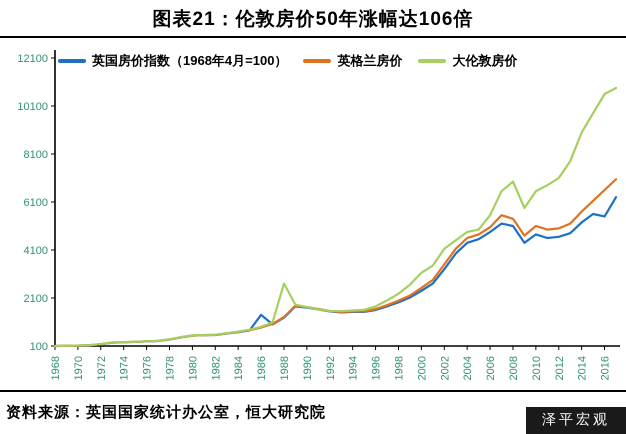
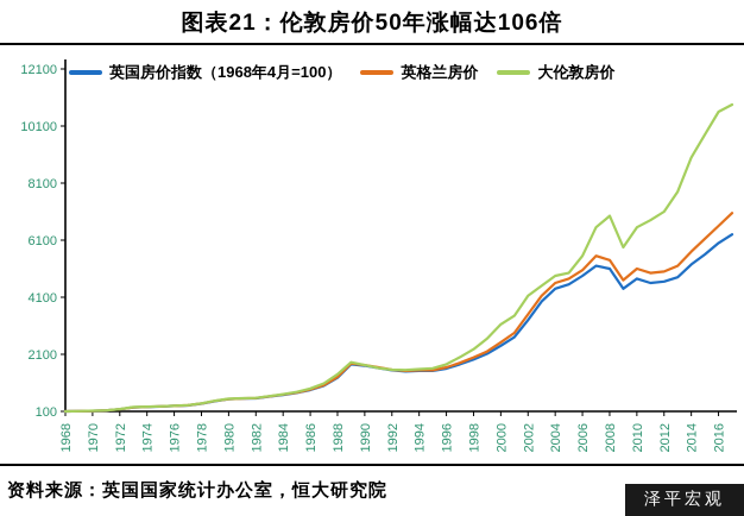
英国房价指数（1968年4月=100）/1986: 1400 -> 800
大伦敦房价/1988: 2700 -> 1400
英国房价指数（1968年4月=100）/2016: 5500 -> 6000
